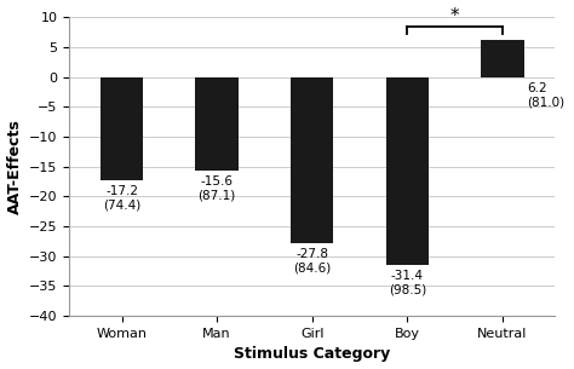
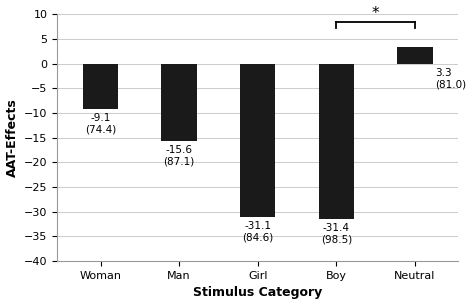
Woman: -17.2 -> -9.1
Girl: -27.8 -> -31.1
Neutral: 6.2 -> 3.3
